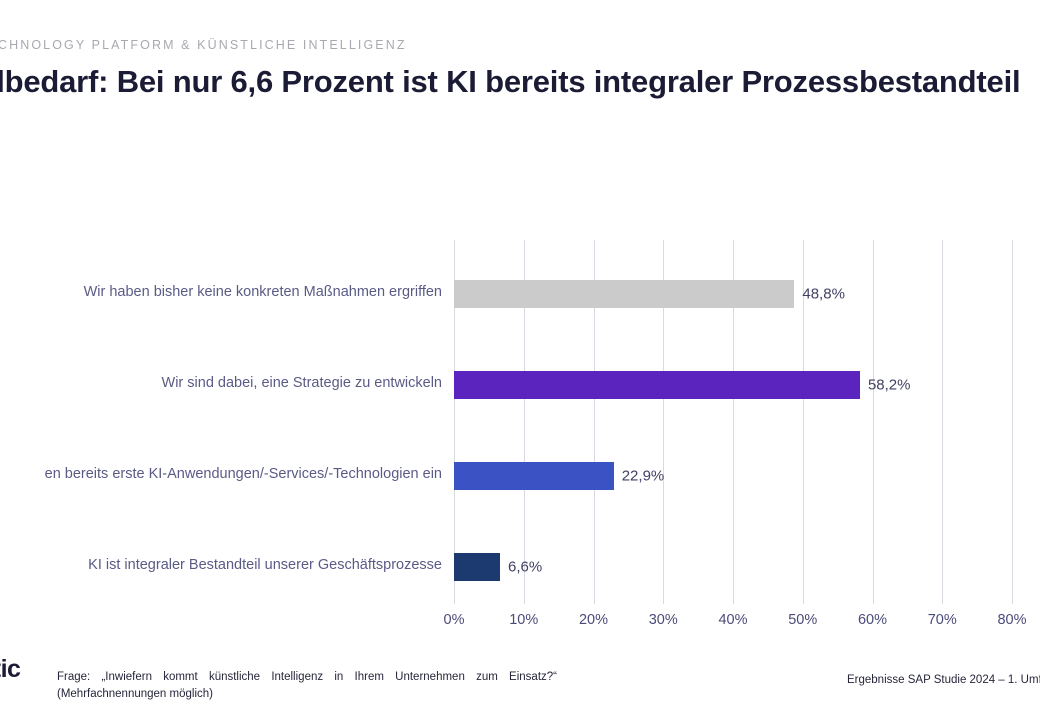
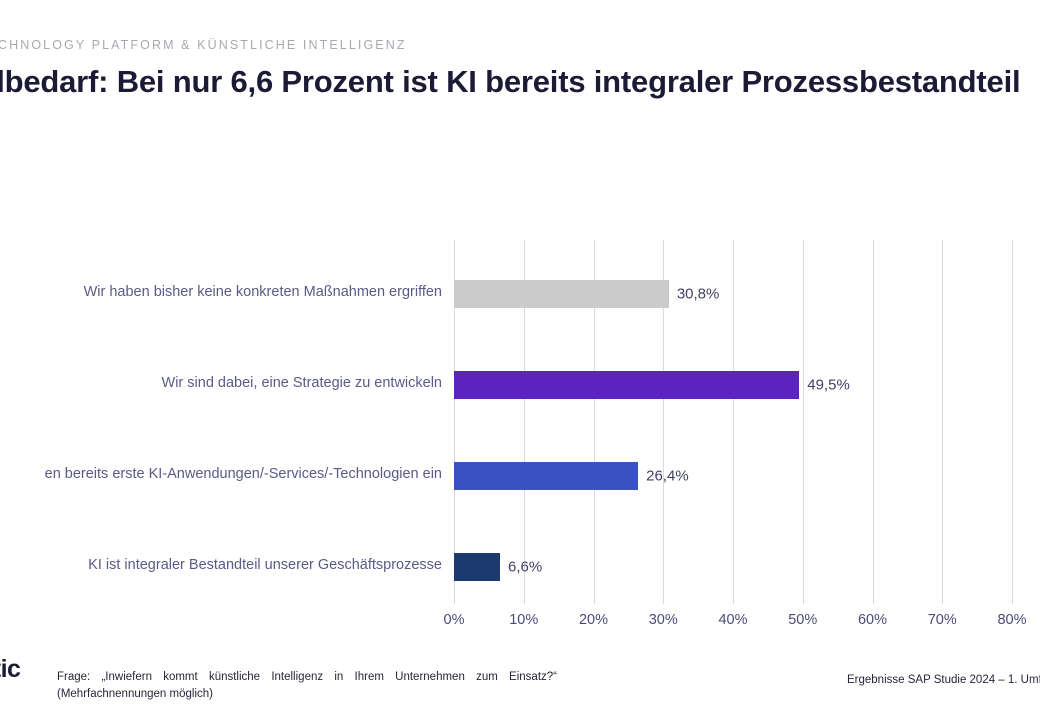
Wir haben bisher keine konkreten Maßnahmen ergriffen: 48,8% -> 30,8%
Wir sind dabei, eine Strategie zu entwickeln: 58,2% -> 49,5%
en bereits erste KI-Anwendungen/-Services/-Technologien ein: 22,9% -> 26,4%
